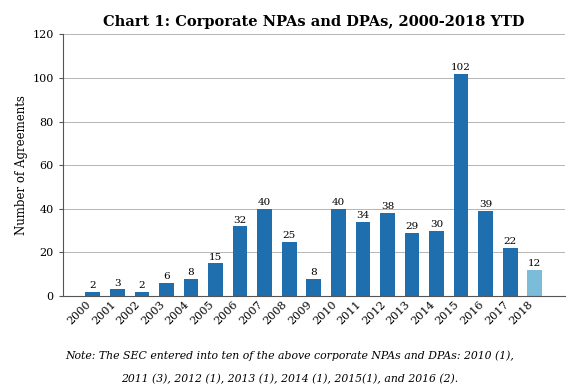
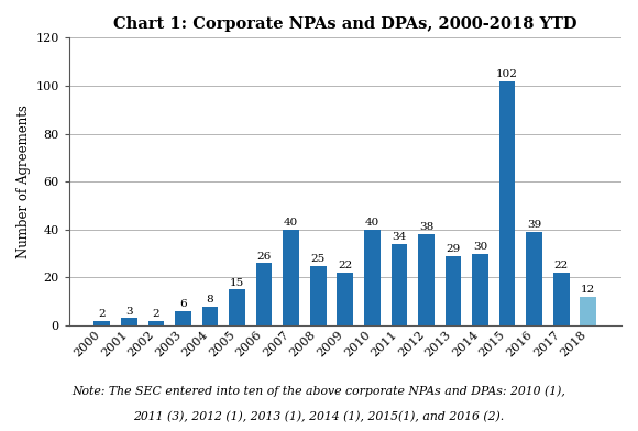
2006: 32 -> 26
2009: 8 -> 22
